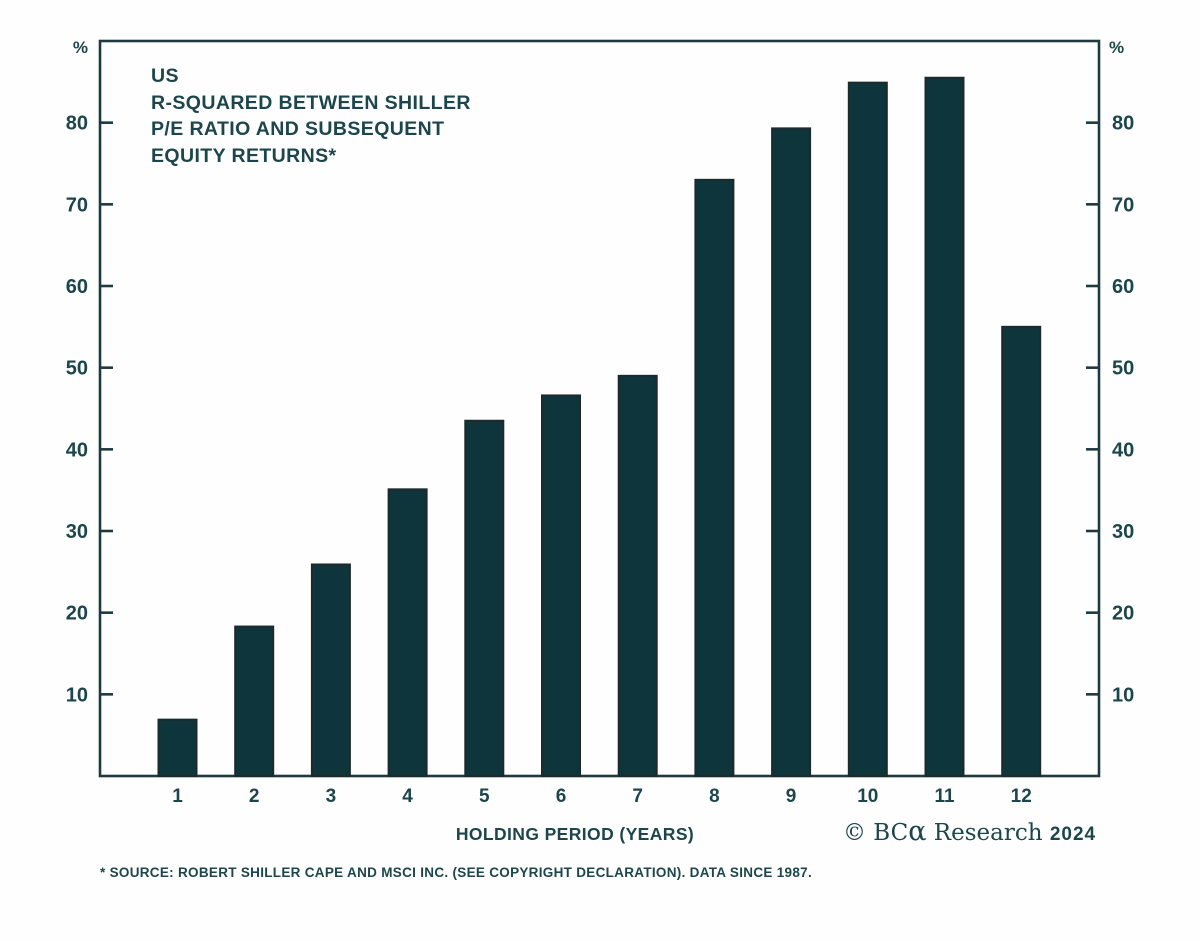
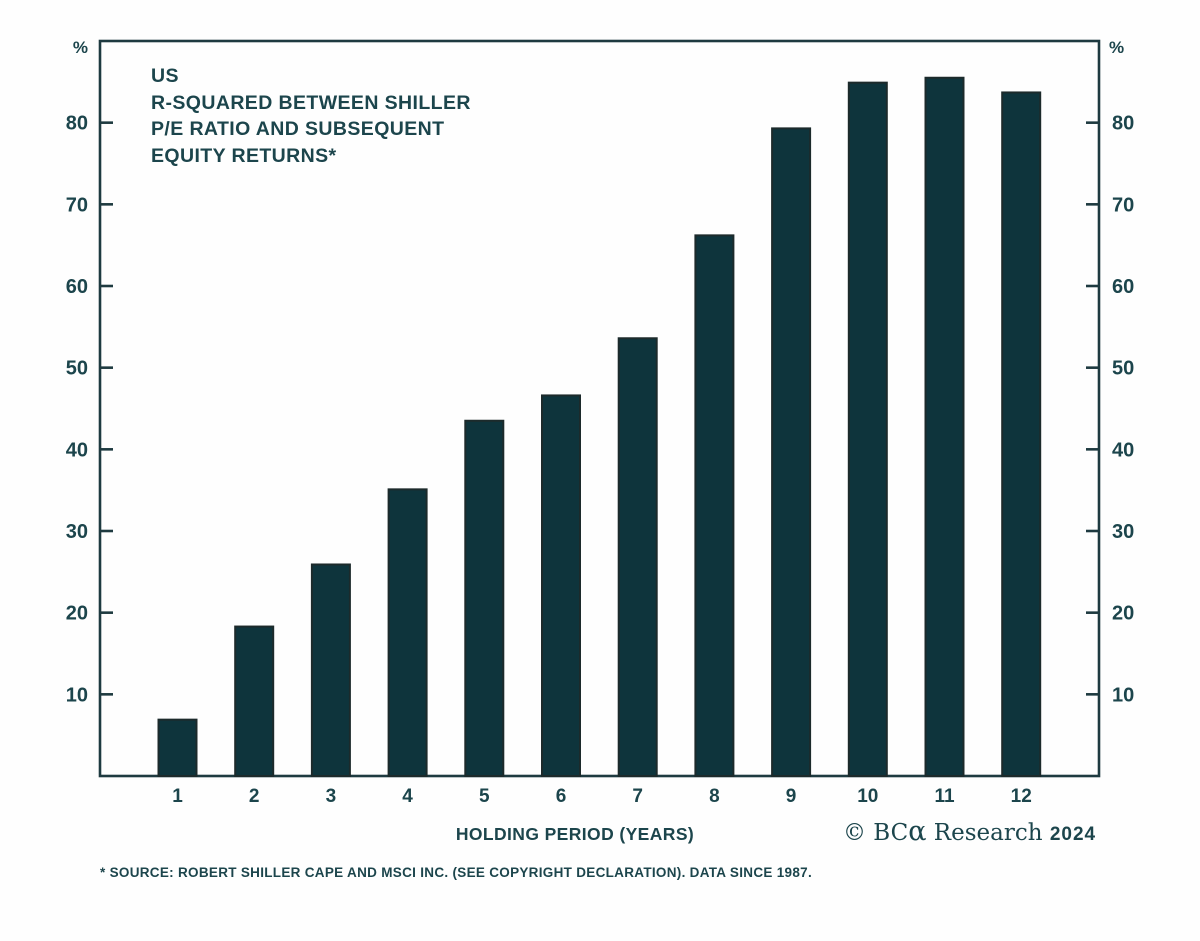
7: 49 -> 54
8: 73 -> 66
12: 55 -> 84
